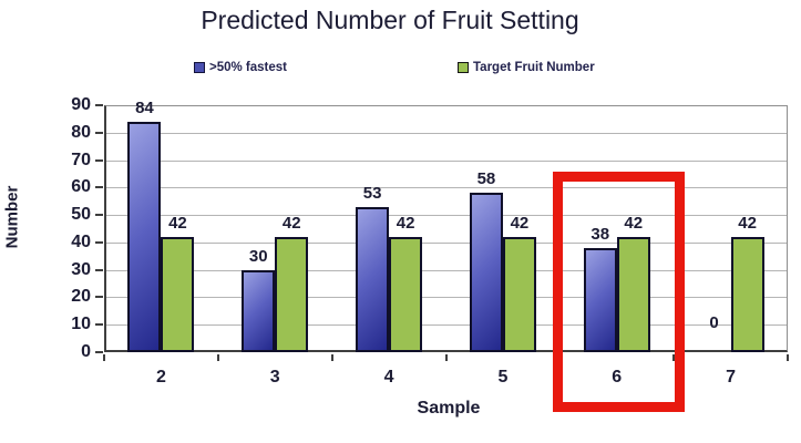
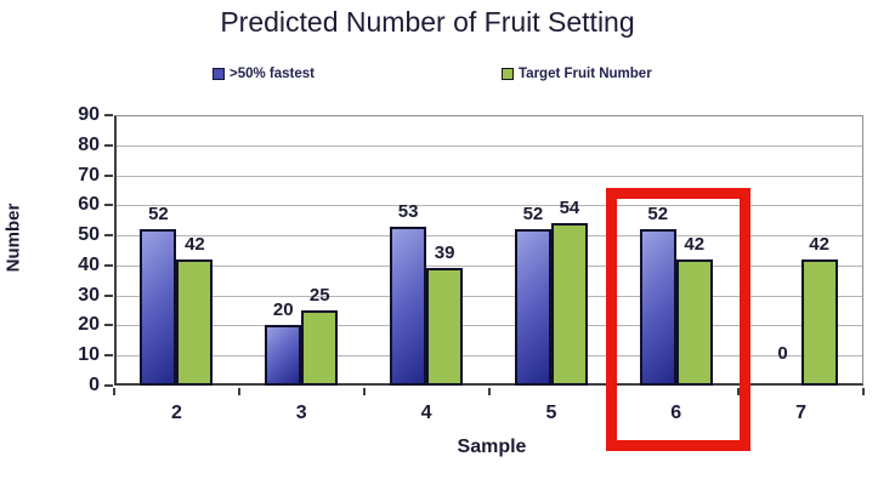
>50% fastest/2: 84 -> 52
>50% fastest/3: 30 -> 20
Target Fruit Number/3: 42 -> 25
Target Fruit Number/4: 42 -> 39
>50% fastest/5: 58 -> 52
Target Fruit Number/5: 42 -> 54
>50% fastest/6: 38 -> 52
